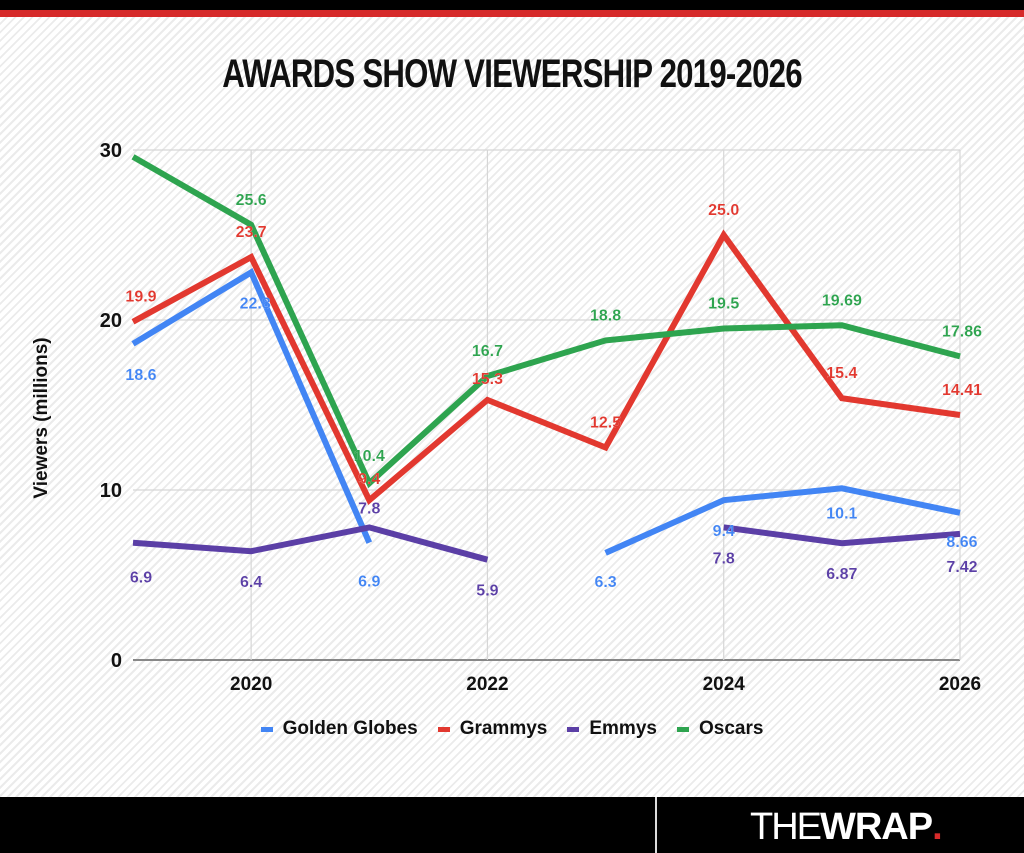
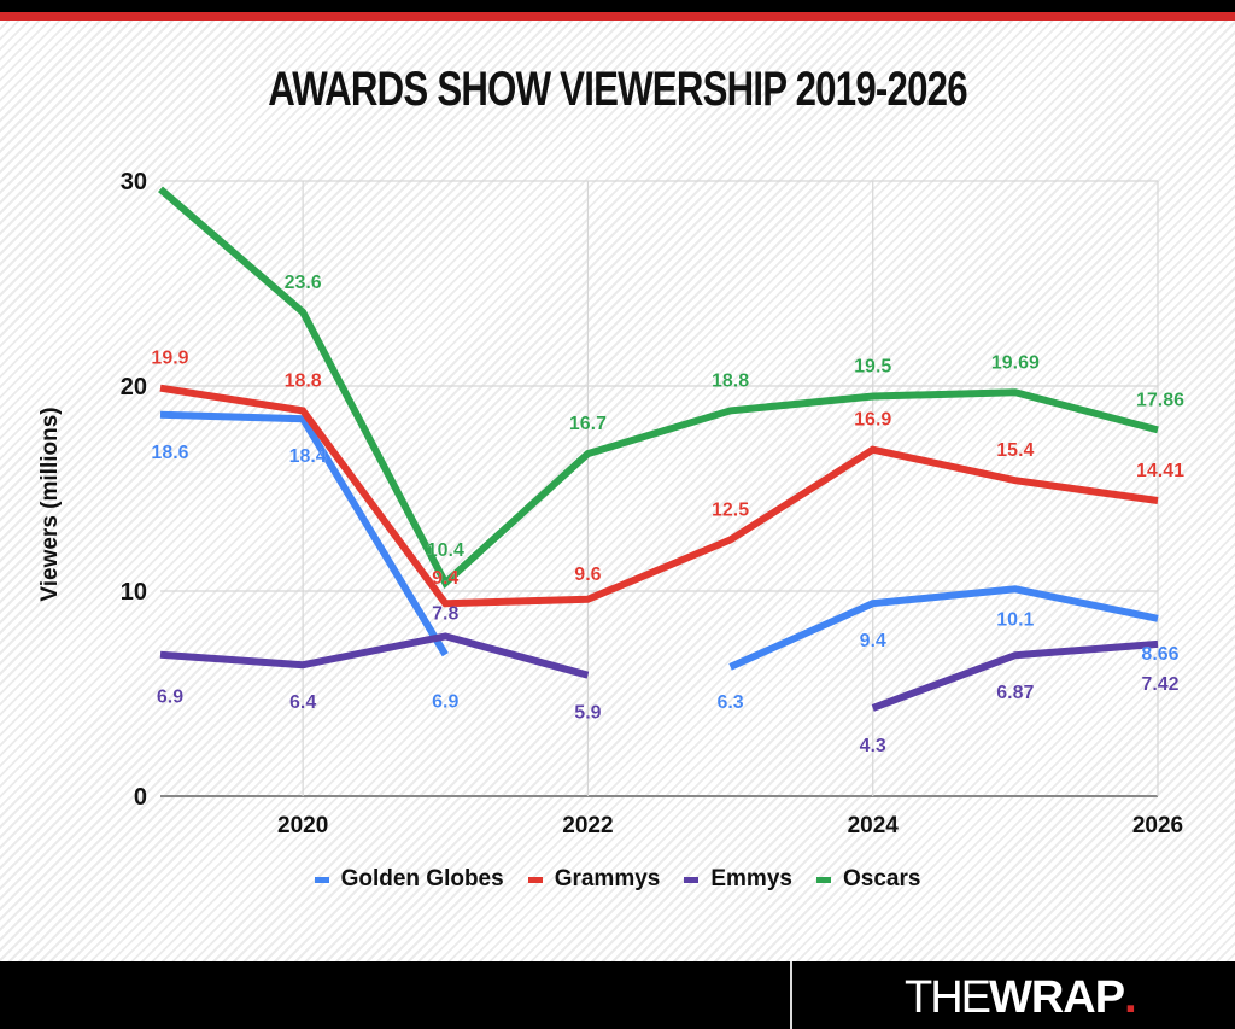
Golden Globes/2020: 22.8 -> 18.4
Grammys/2020: 23.7 -> 18.8
Oscars/2020: 25.6 -> 23.6
Grammys/2022: 15.3 -> 9.6
Grammys/2024: 25.0 -> 16.9
Emmys/2024: 7.8 -> 4.3
